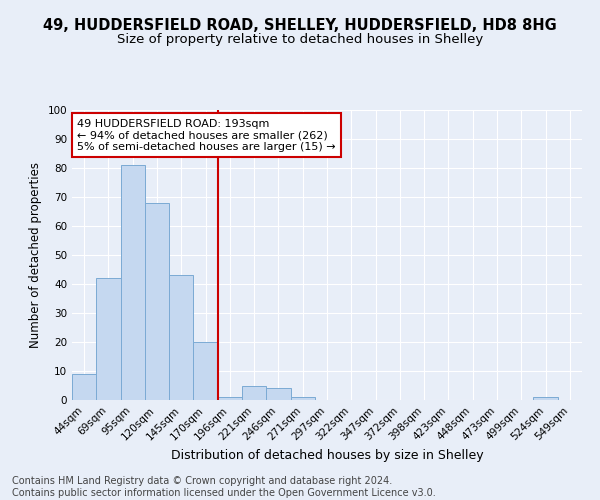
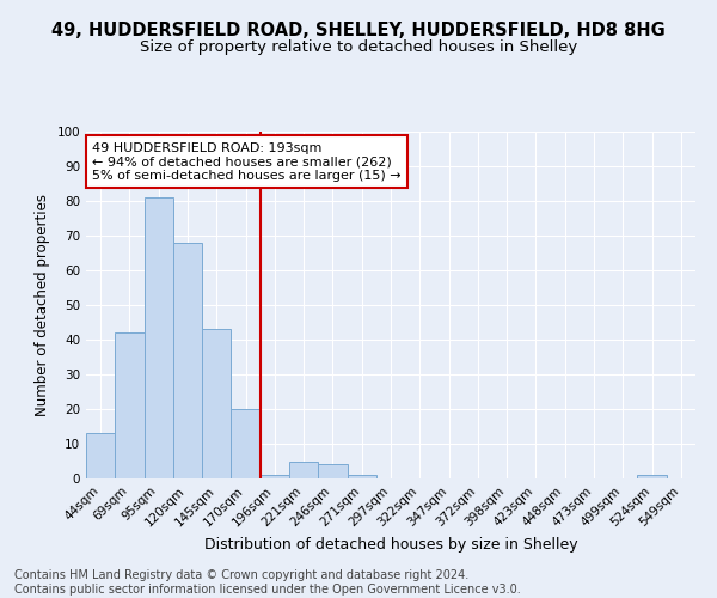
44sqm: 9 -> 13
